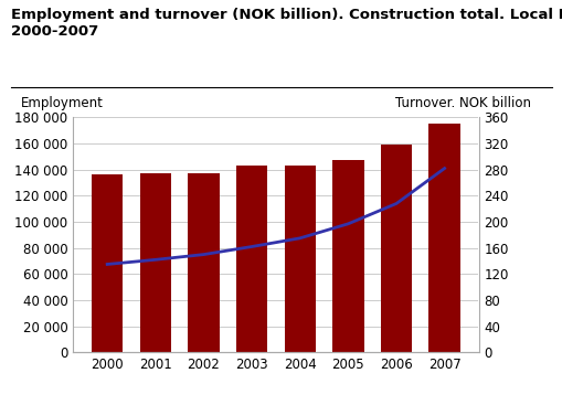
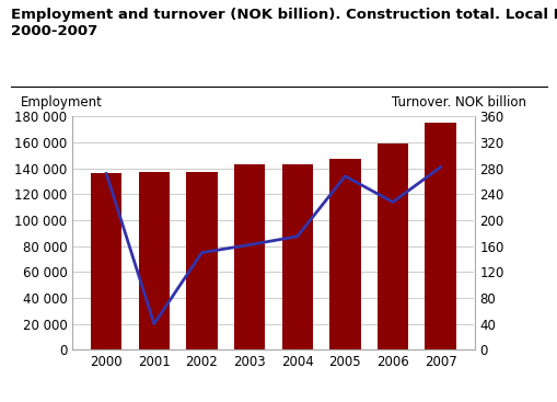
Turnover. NOK billion/2000: 135 -> 272
Turnover. NOK billion/2001: 142 -> 40
Turnover. NOK billion/2005: 197 -> 268
